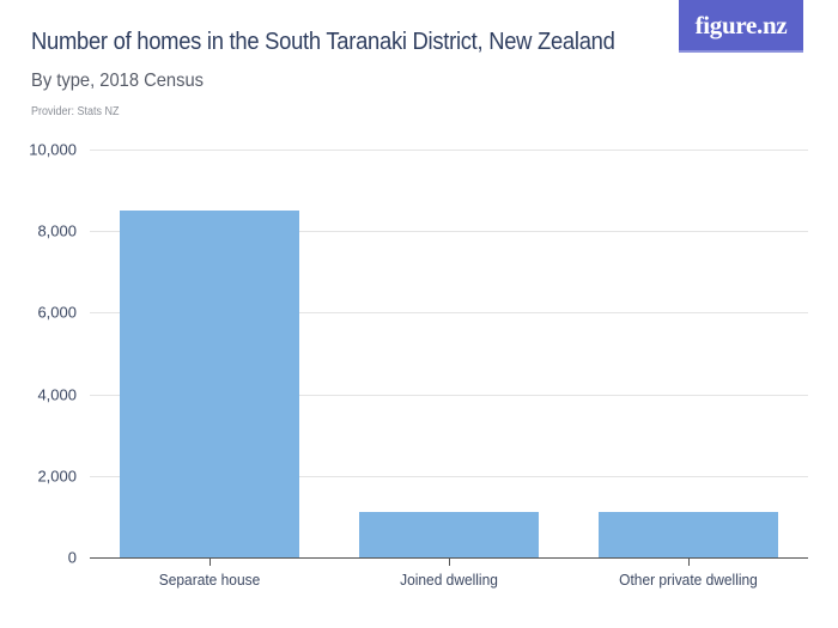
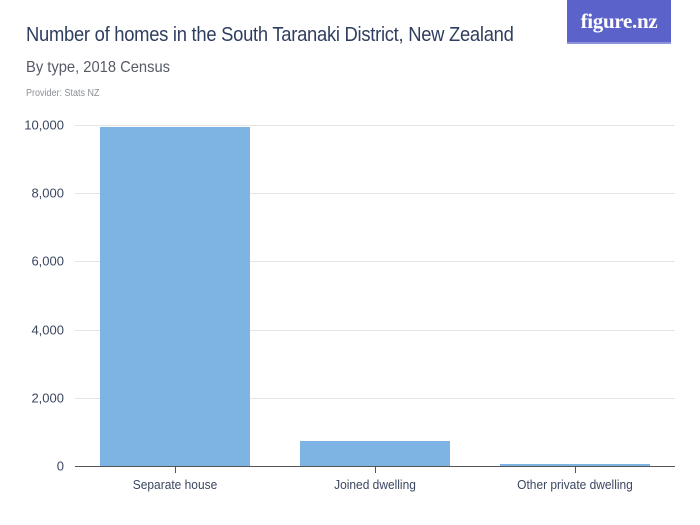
Separate house: 8500 -> 9900
Joined dwelling: 1100 -> 700
Other private dwelling: 1100 -> 100
